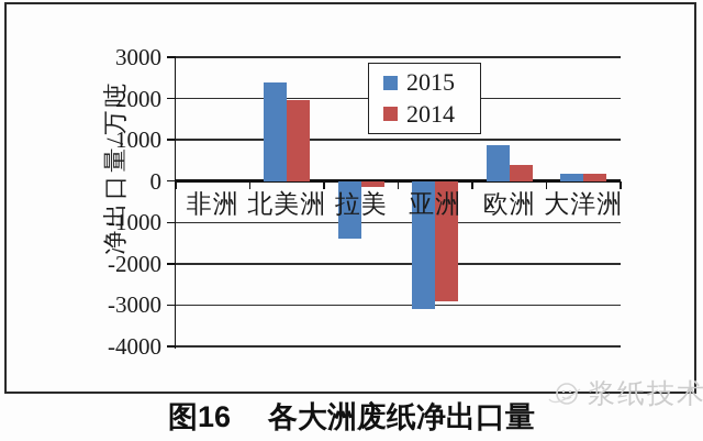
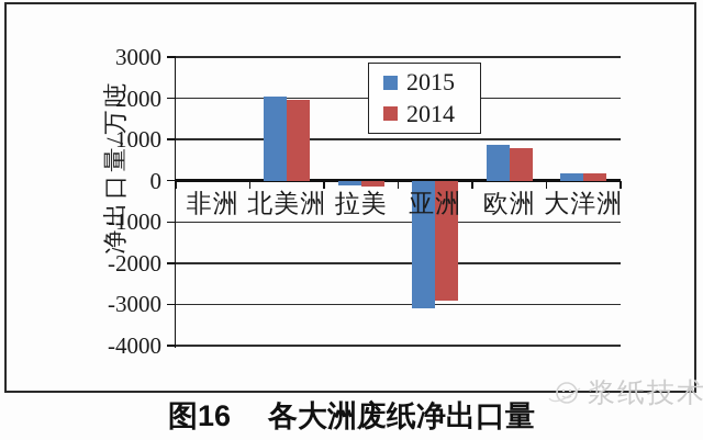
2015/北美洲: 2400 -> 2000
2015/拉美: -1400 -> -100
2014/欧洲: 400 -> 800
